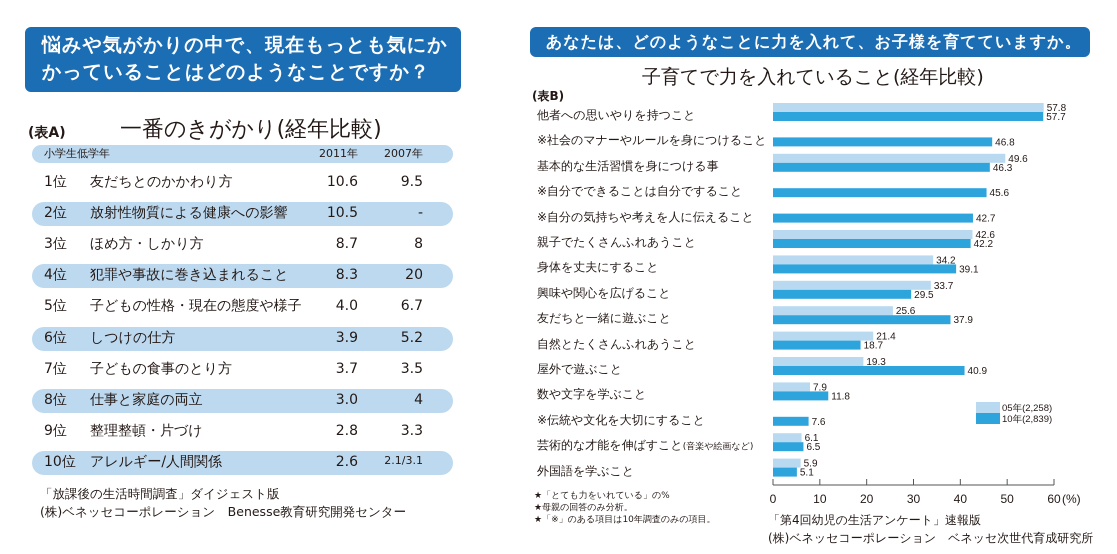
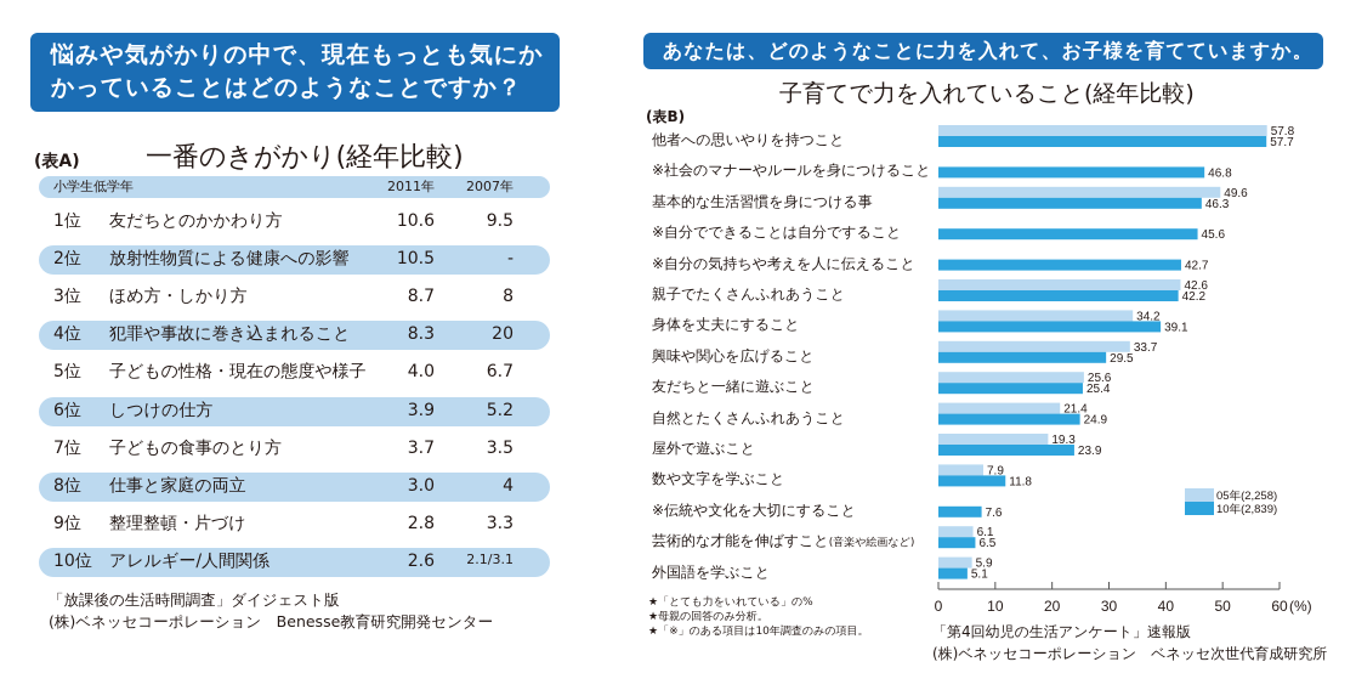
10年(2,839)/友だちと一緒に遊ぶこと: 37.9 -> 25.4
10年(2,839)/自然とたくさんふれあうこと: 18.7 -> 24.9
10年(2,839)/屋外で遊ぶこと: 40.9 -> 23.9
